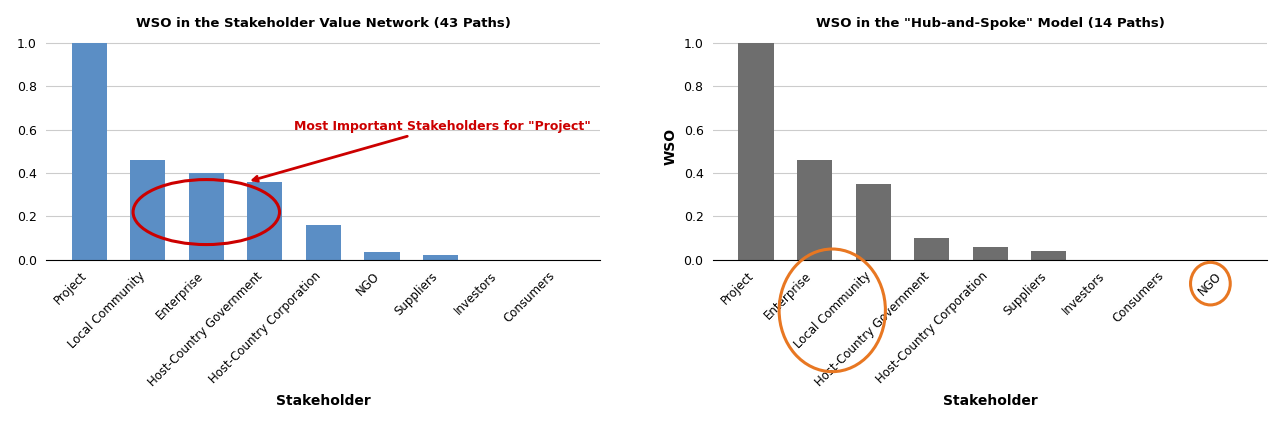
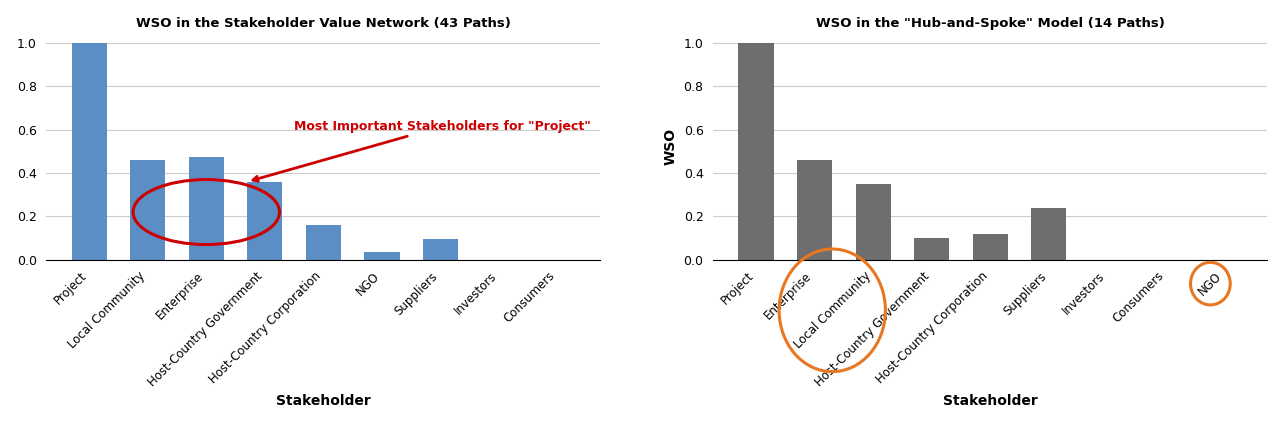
WSO in the Stakeholder Value Network (43 Paths)/Enterprise: 0.400 -> 0.475
WSO in the Stakeholder Value Network (43 Paths)/Suppliers: 0.020 -> 0.095
WSO in the "Hub-and-Spoke" Model (14 Paths)/Host-Country Corporation: 0.06 -> 0.12
WSO in the "Hub-and-Spoke" Model (14 Paths)/Suppliers: 0.04 -> 0.24
